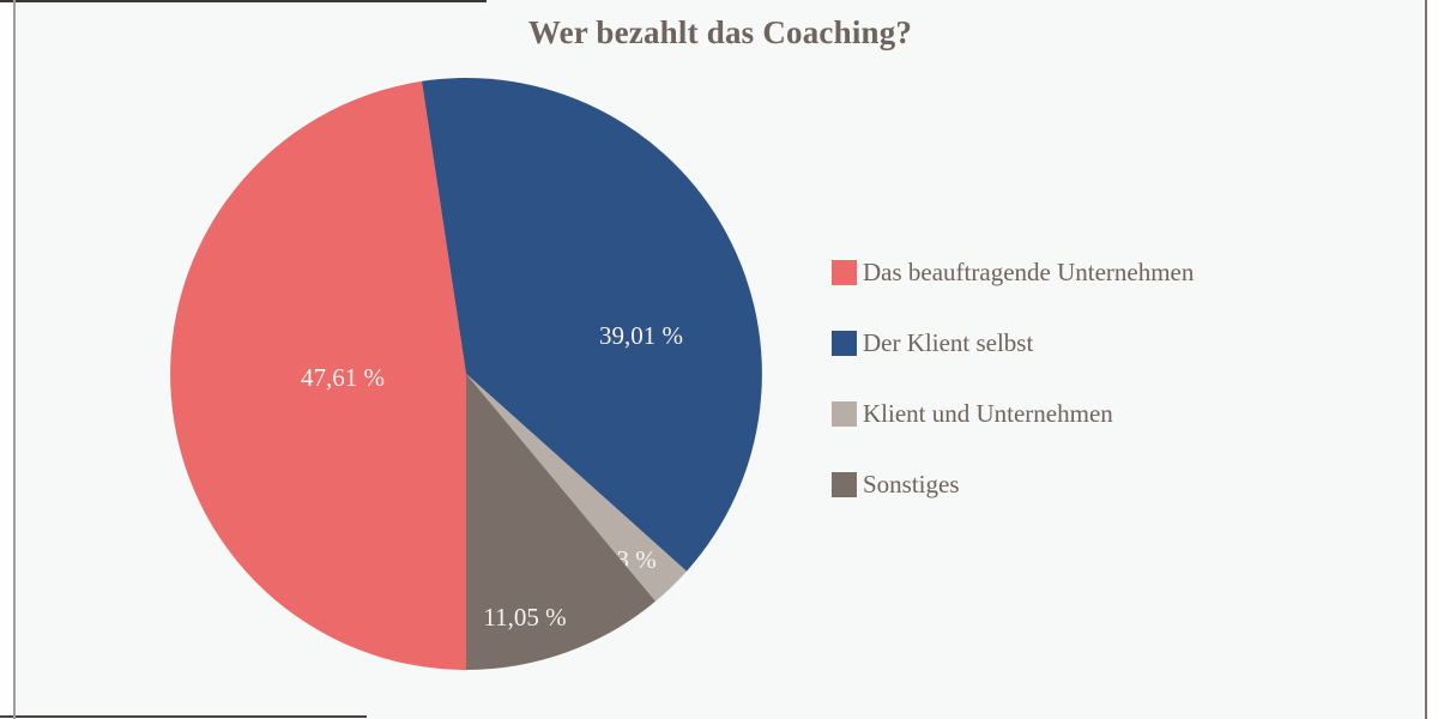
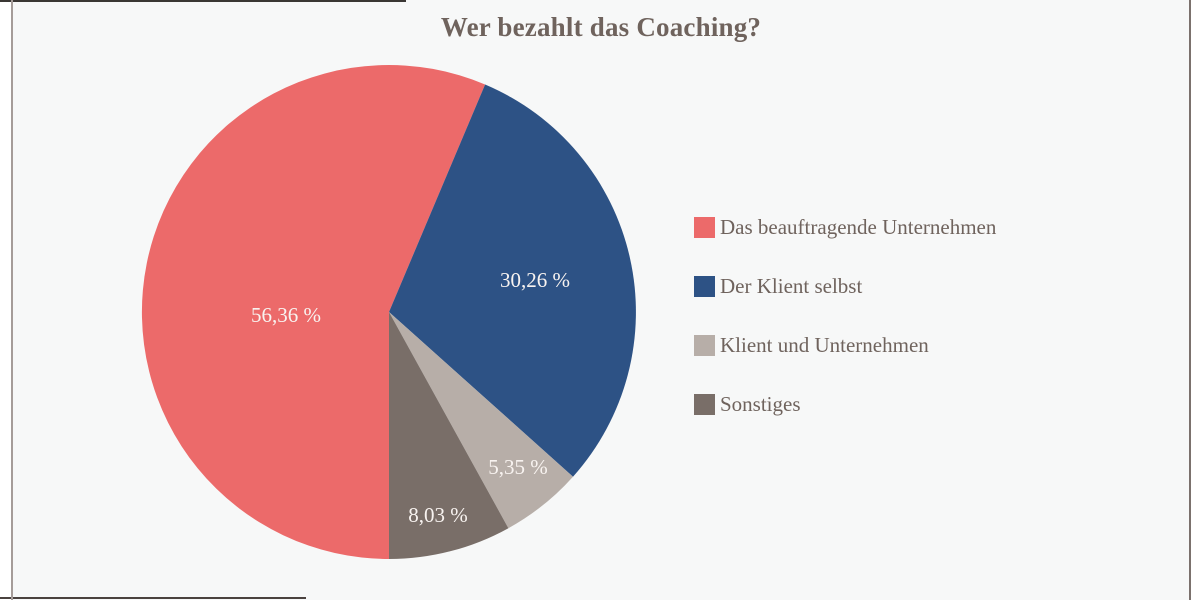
Das beauftragende Unternehmen: 47,61 -> 56,36
Der Klient selbst: 39,01 -> 30,26
Klient und Unternehmen: 2,33 -> 5,35
Sonstiges: 11,05 -> 8,03
